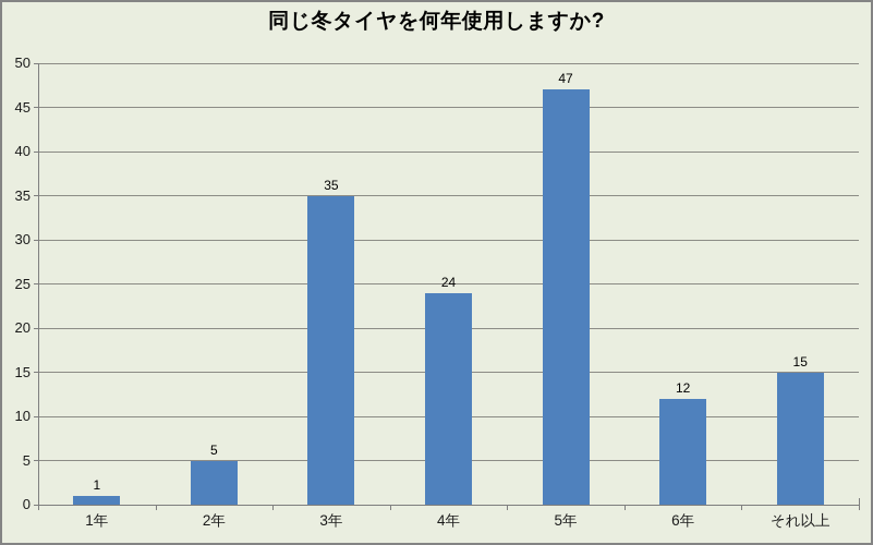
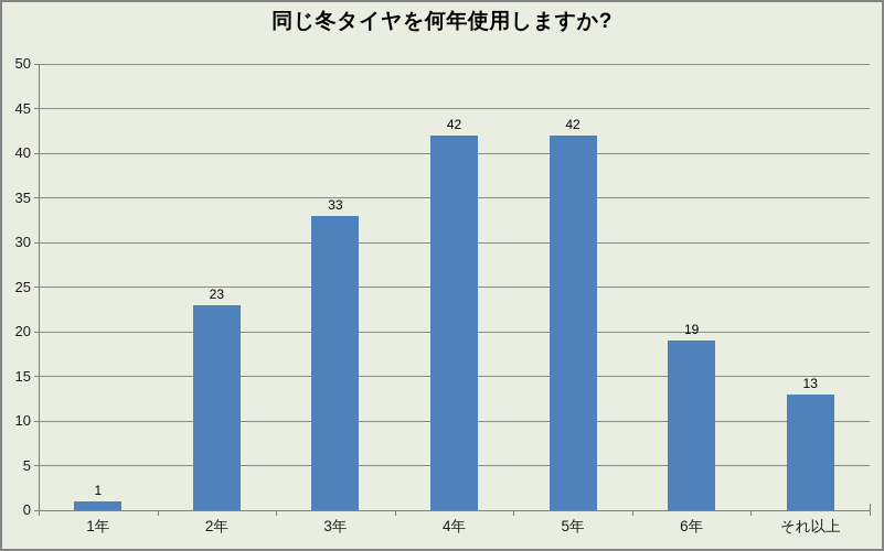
2年: 5 -> 23
3年: 35 -> 33
4年: 24 -> 42
5年: 47 -> 42
6年: 12 -> 19
それ以上: 15 -> 13
